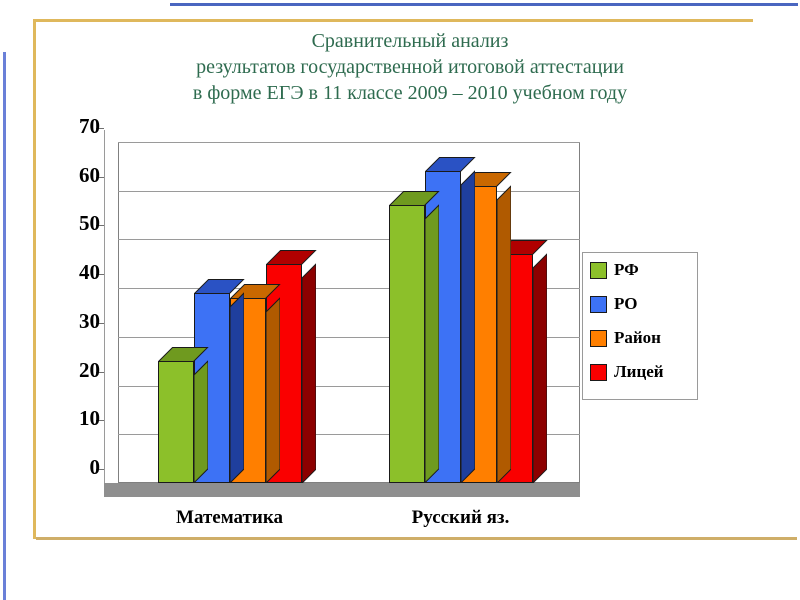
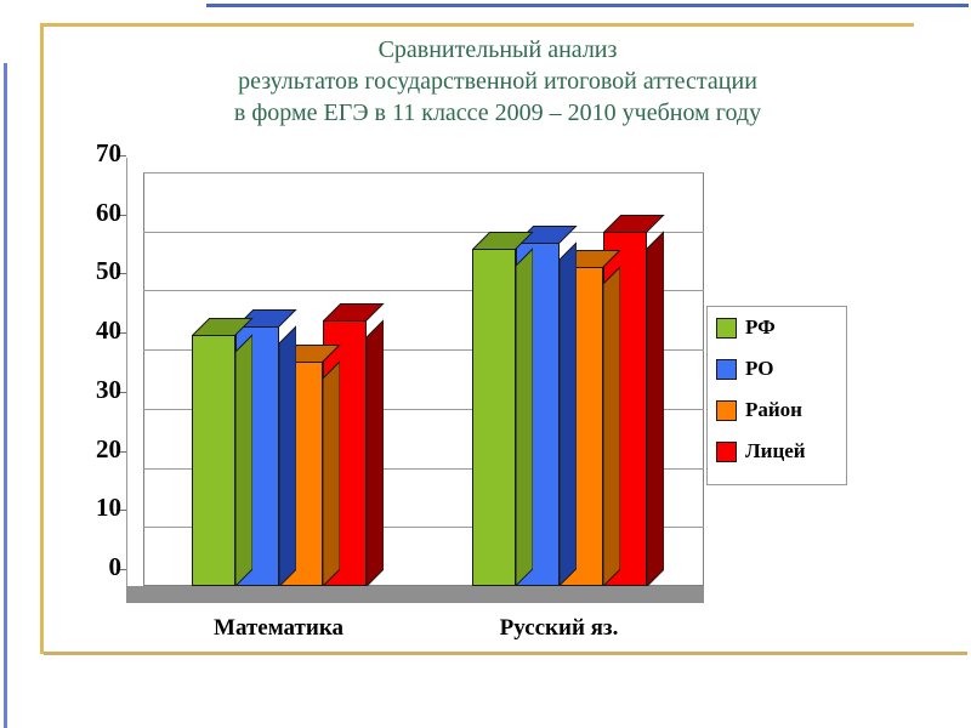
РФ/Математика: 25 -> 42
РО/Математика: 39 -> 44
РО/Русский яз.: 64 -> 58
Район/Русский яз.: 61 -> 54
Лицей/Русский яз.: 47 -> 60
